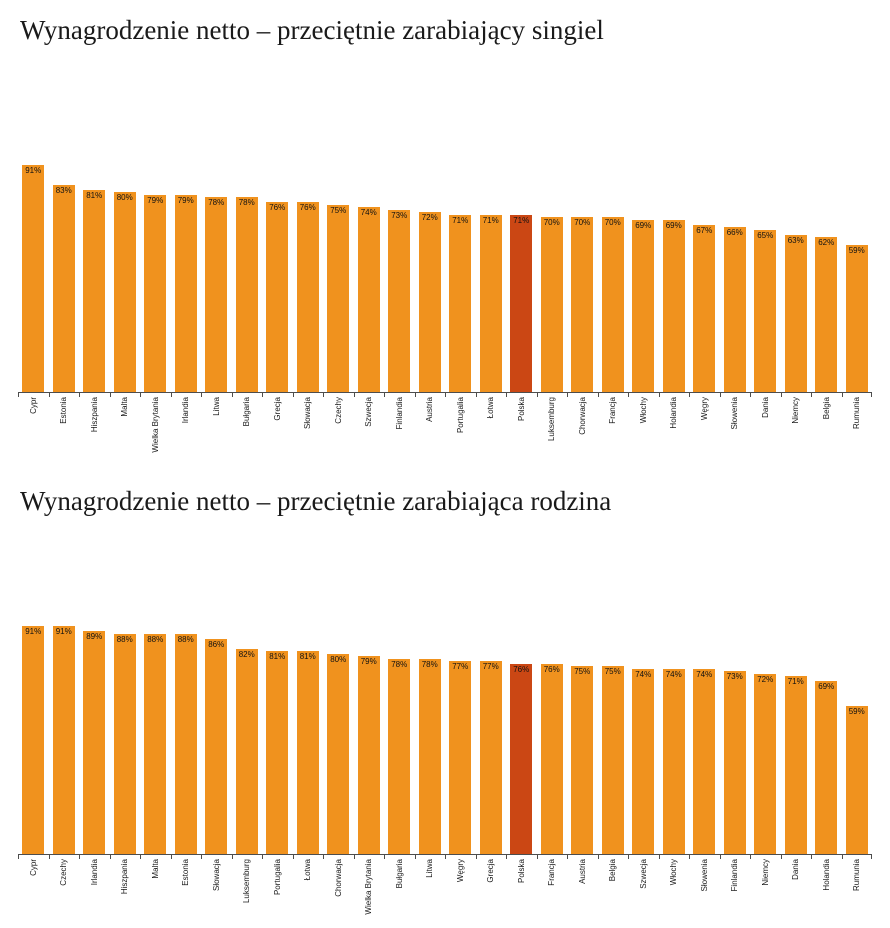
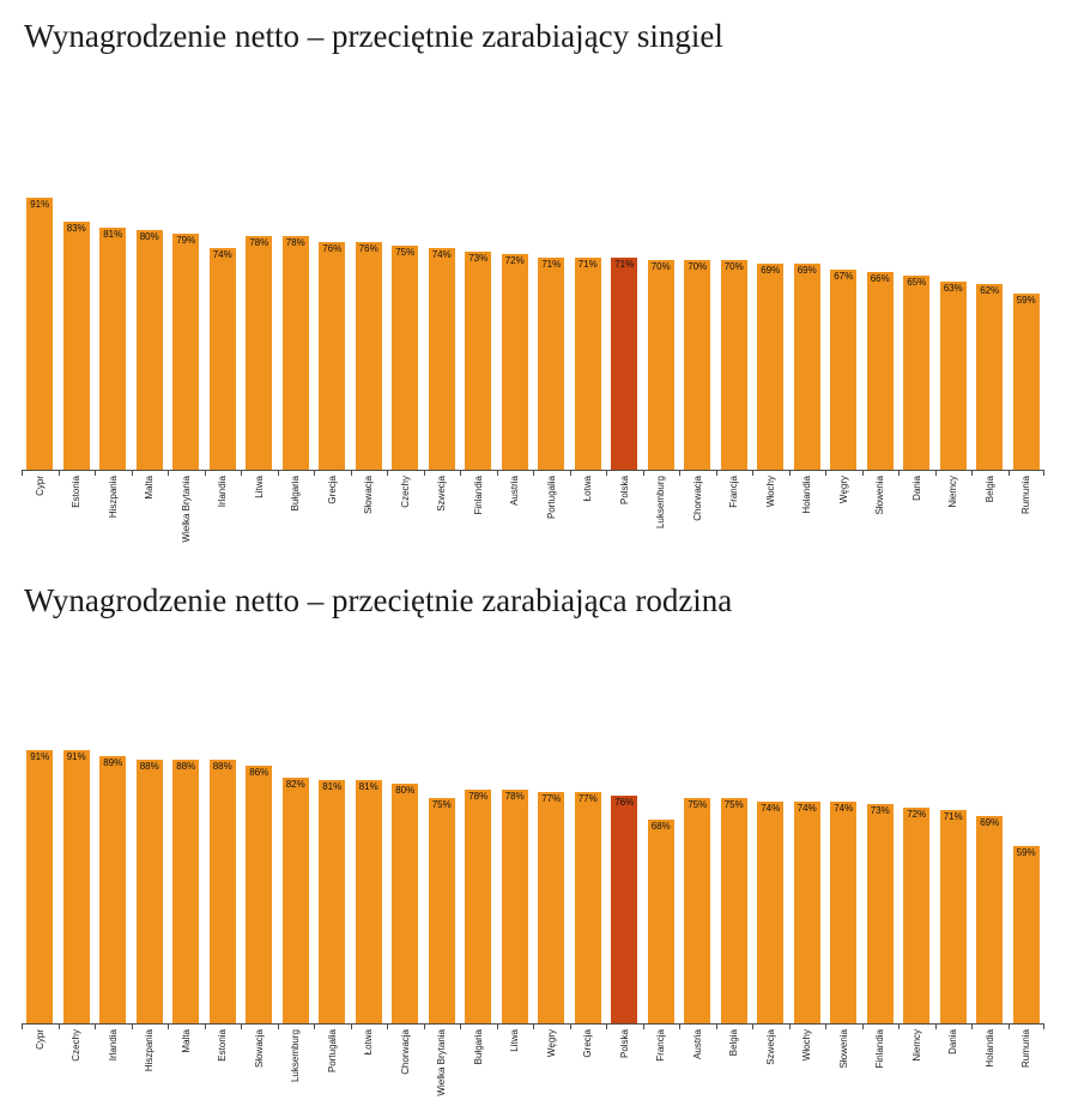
Wynagrodzenie netto – przeciętnie zarabiający singiel/Irlandia: 79% -> 74%
Wynagrodzenie netto – przeciętnie zarabiająca rodzina/Wielka Brytania: 79% -> 75%
Wynagrodzenie netto – przeciętnie zarabiająca rodzina/Francja: 76% -> 68%
